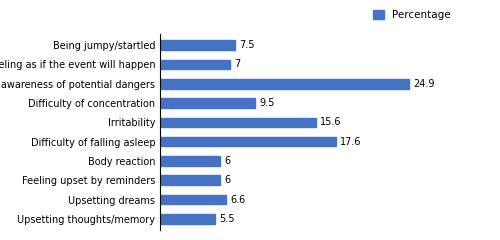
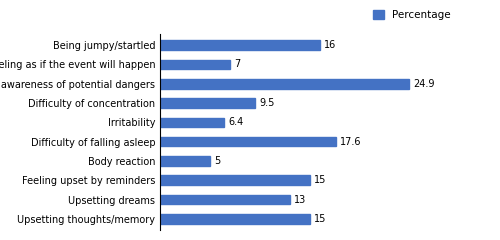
Being jumpy/startled: 7.5 -> 16
Irritability: 15.6 -> 6.4
Body reaction: 6 -> 5
Feeling upset by reminders: 6 -> 15
Upsetting dreams: 6.6 -> 13
Upsetting thoughts/memory: 6 -> 15
